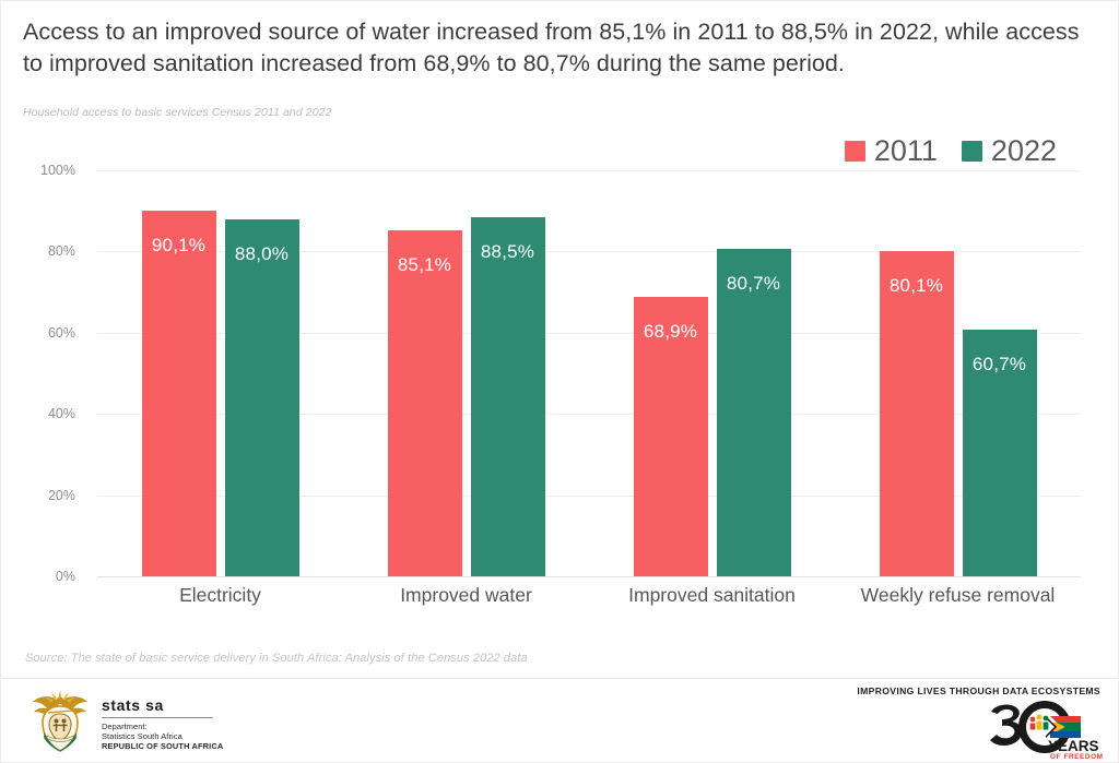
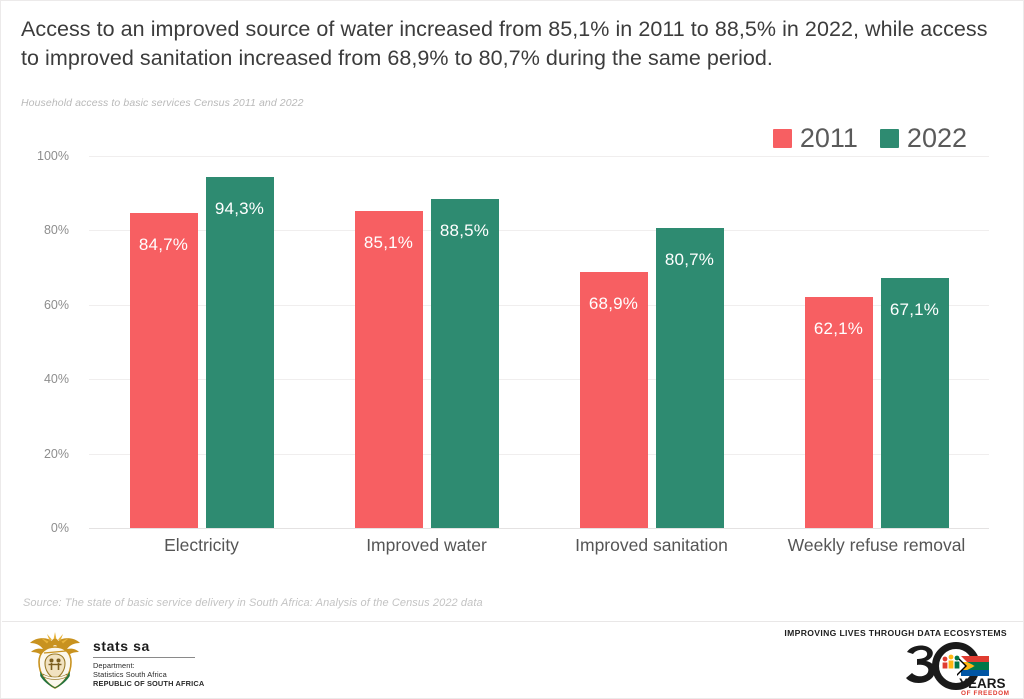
2011/Electricity: 90,1% -> 84,7%
2022/Electricity: 88,0% -> 94,3%
2011/Weekly refuse removal: 80,1% -> 62,1%
2022/Weekly refuse removal: 60,7% -> 67,1%
